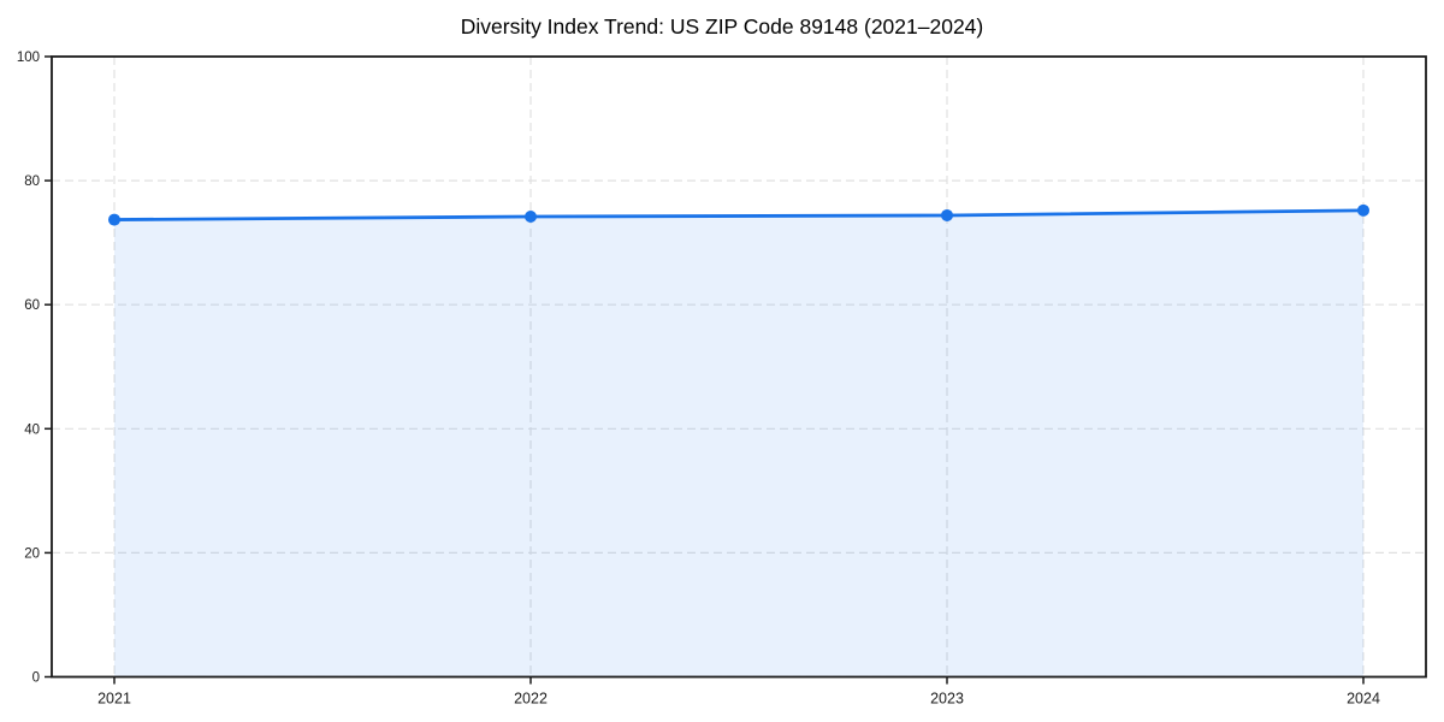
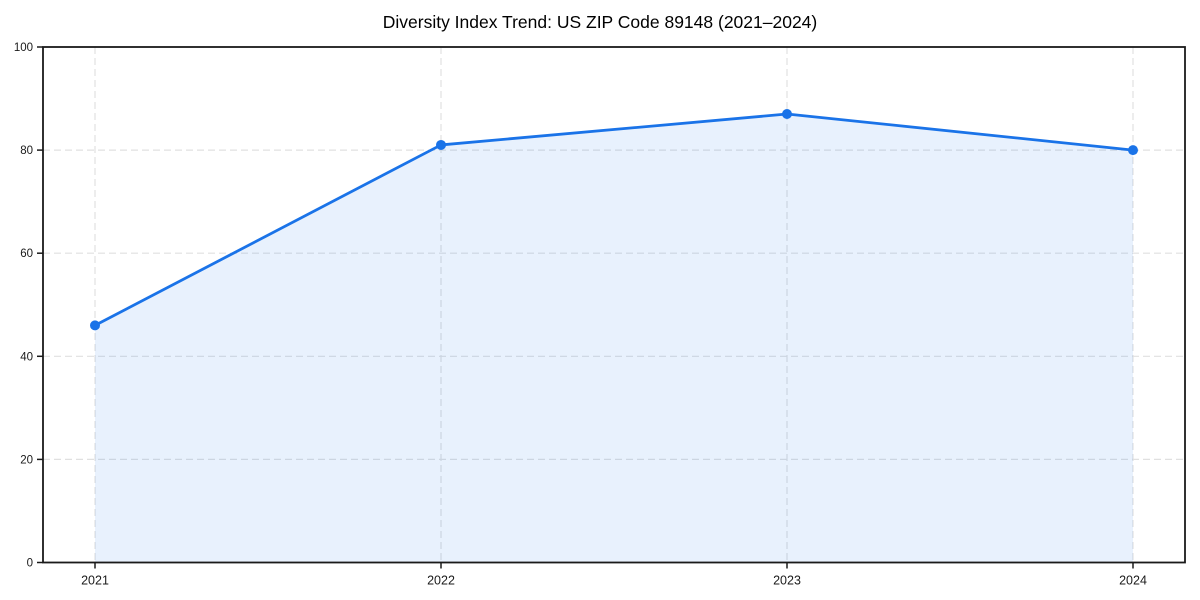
2021: 74 -> 46
2022: 74 -> 81
2023: 74 -> 87
2024: 75 -> 80
